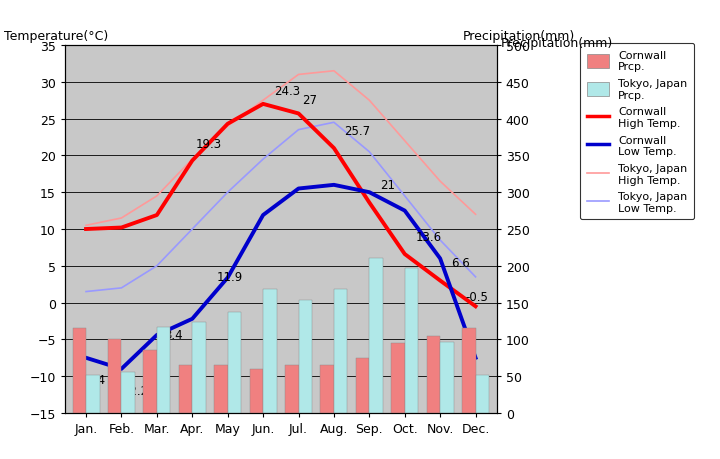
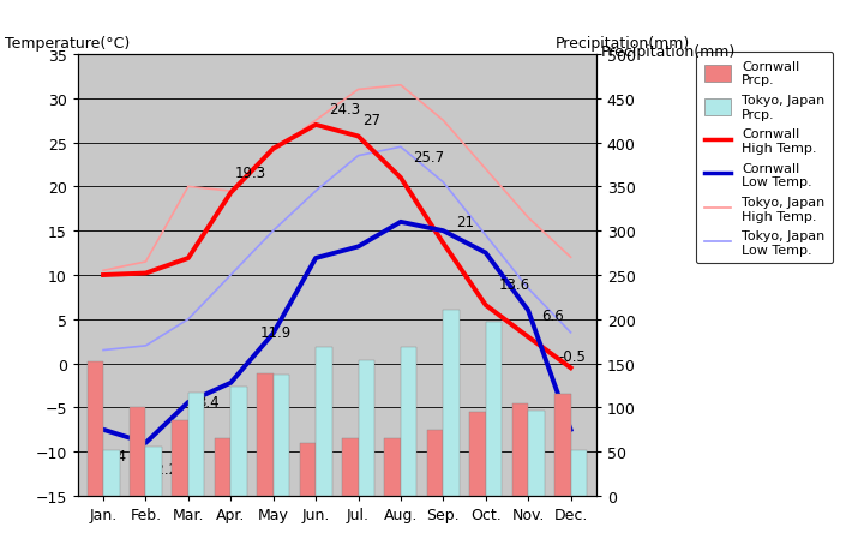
Cornwall Prcp./Jan.: 115 -> 152
Tokyo, Japan High Temp./Mar.: 14.5 -> 20.0
Cornwall Prcp./May: 65 -> 138
Cornwall Low Temp./Jul.: 15.5 -> 13.2
